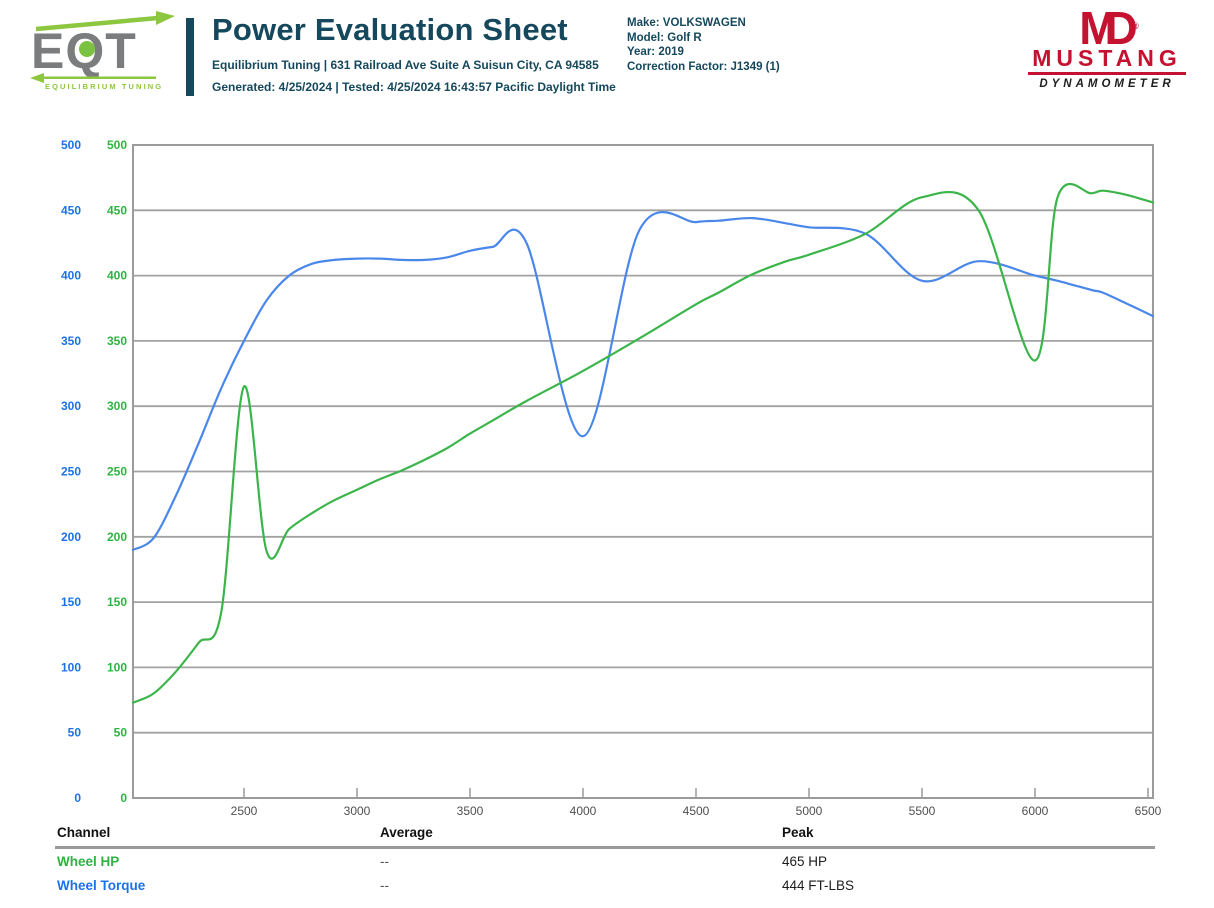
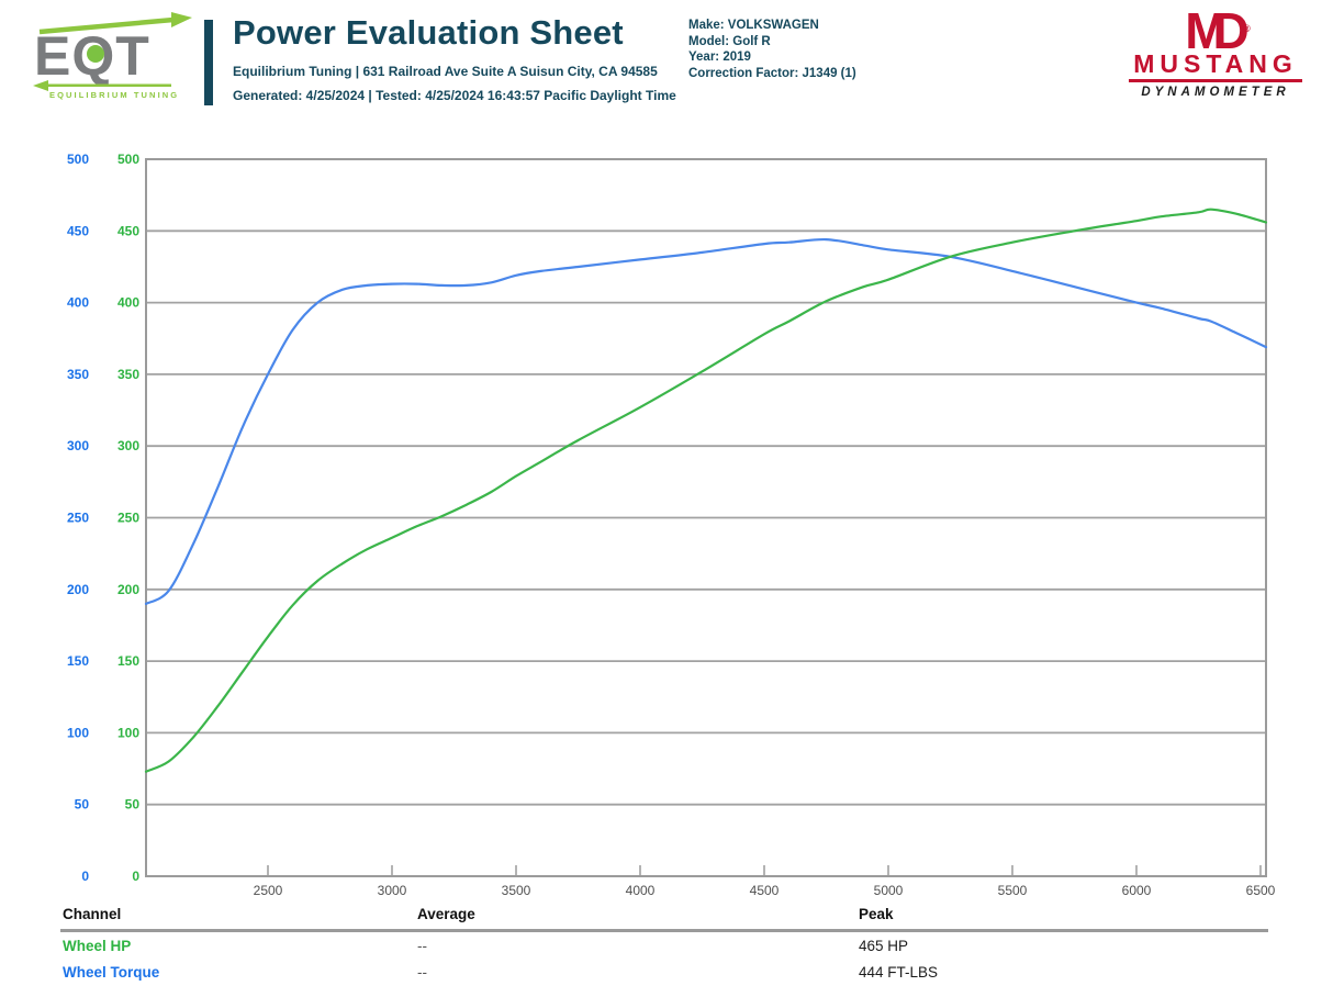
Wheel HP/2500: 315 -> 167
Wheel Torque/4000: 277 -> 430
Wheel HP/5500: 460 -> 442
Wheel Torque/5500: 396 -> 422
Wheel HP/6000: 335 -> 457
